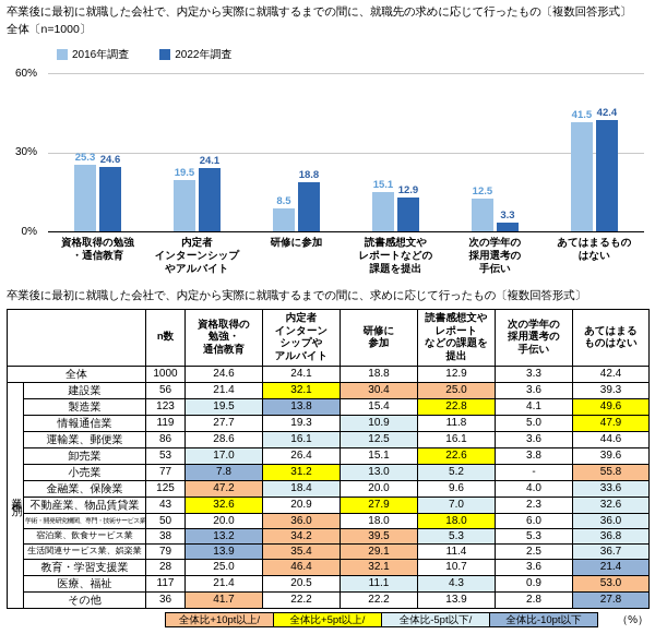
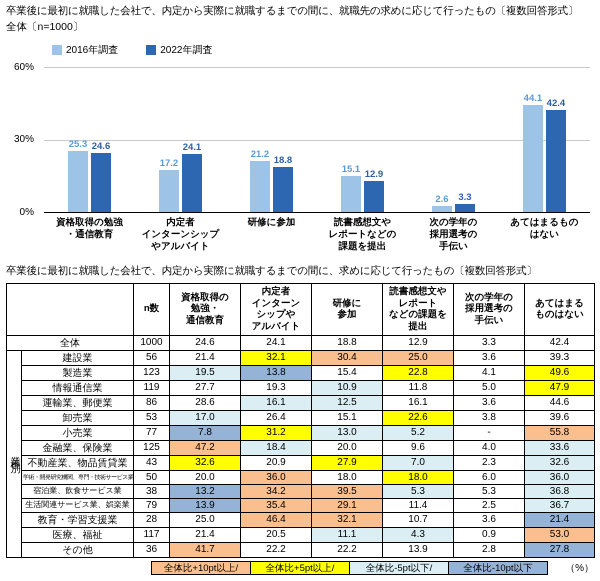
2016年調査/内定者 インターンシップ やアルバイト: 19.5 -> 17.2
2016年調査/研修に参加: 8.5 -> 21.2
2016年調査/次の学年の 採用選考の 手伝い: 12.5 -> 2.6
2016年調査/あてはまるもの はない: 41.5 -> 44.1
